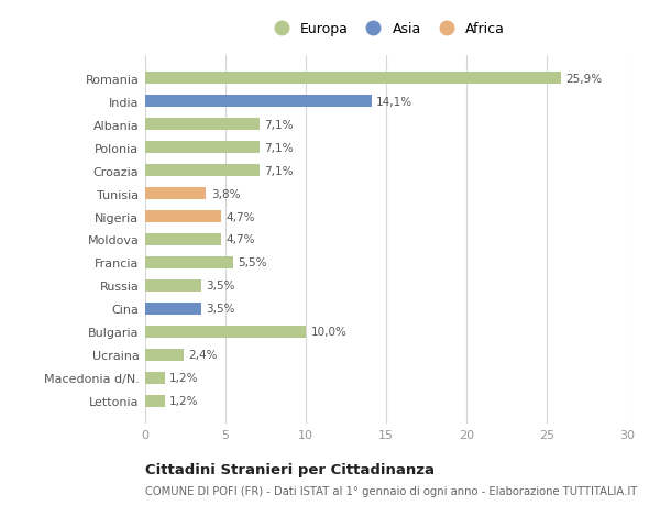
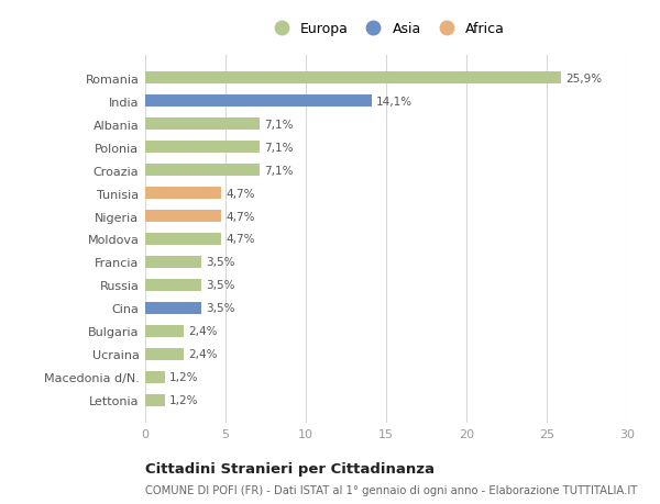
Tunisia: 3,8% -> 4,7%
Francia: 5,5% -> 3,5%
Bulgaria: 10,0% -> 2,4%
